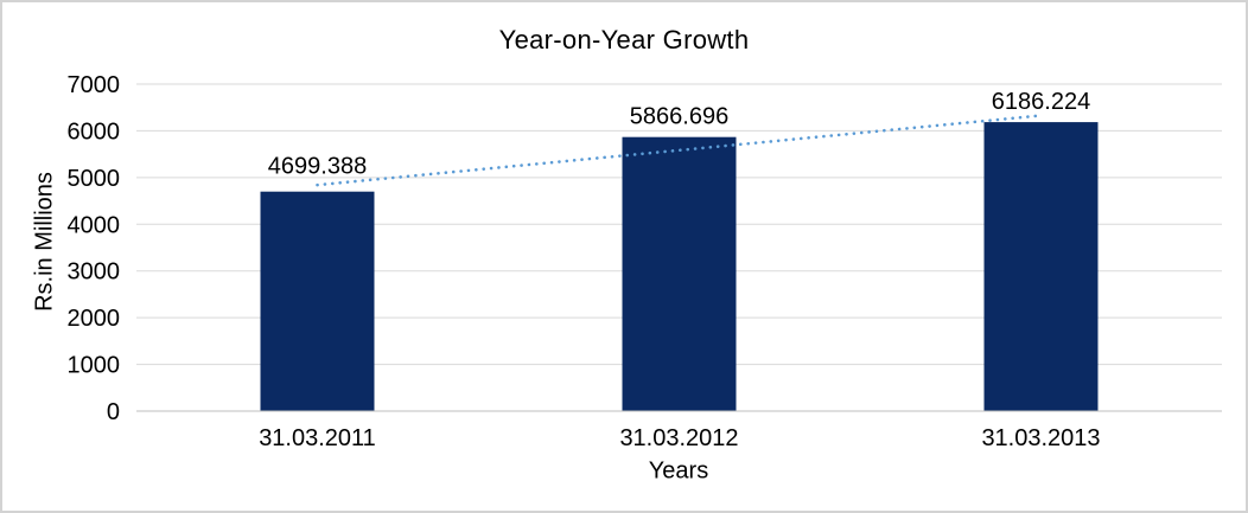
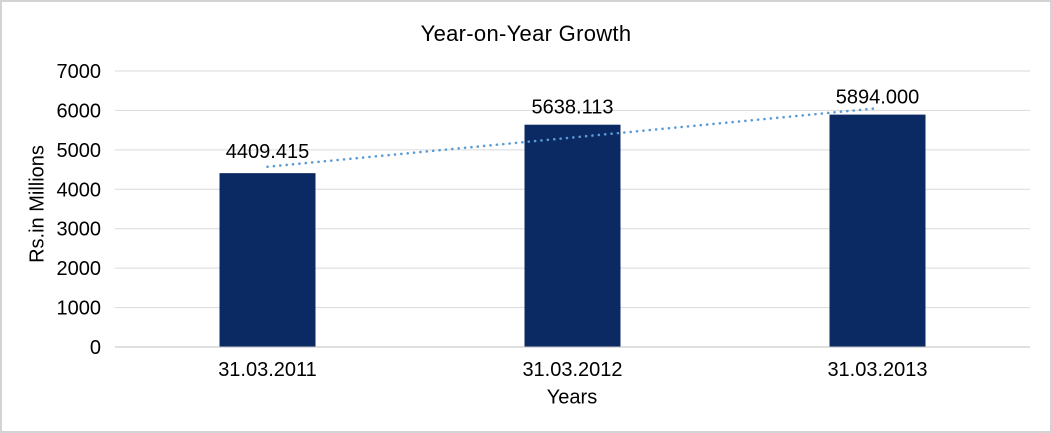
31.03.2011: 4699.388 -> 4409.415
31.03.2012: 5866.696 -> 5638.113
31.03.2013: 6186.224 -> 5894.000
